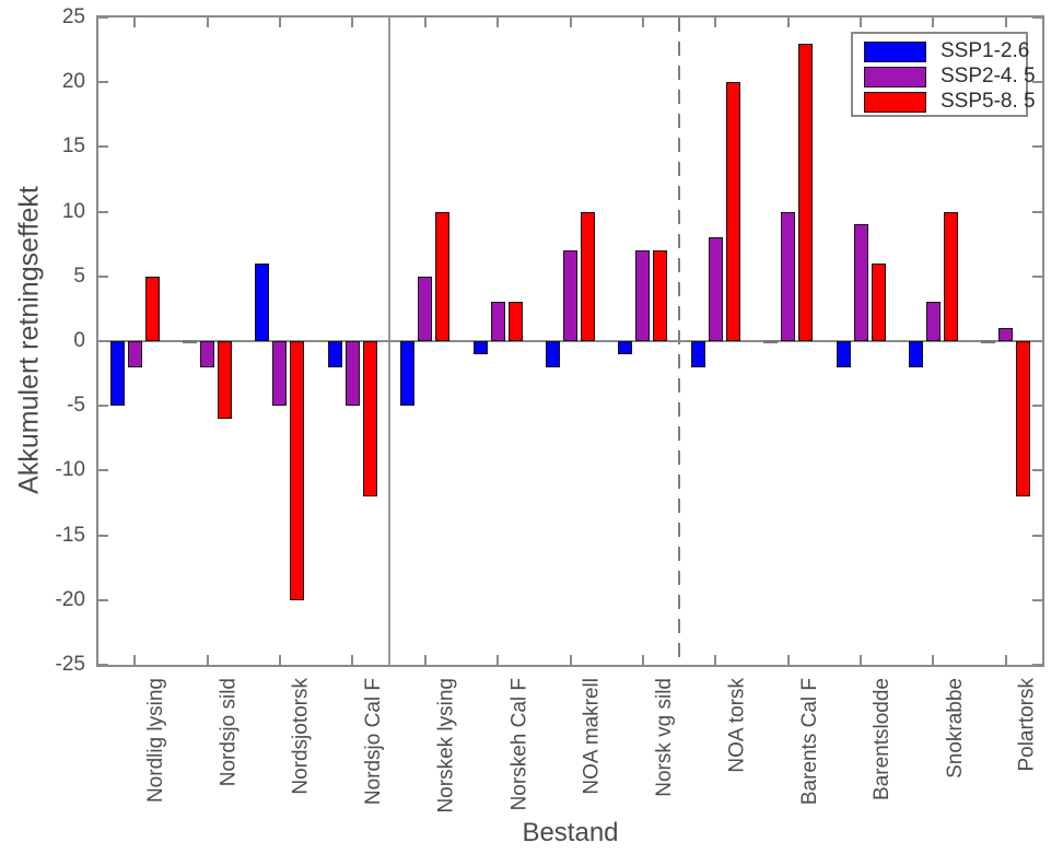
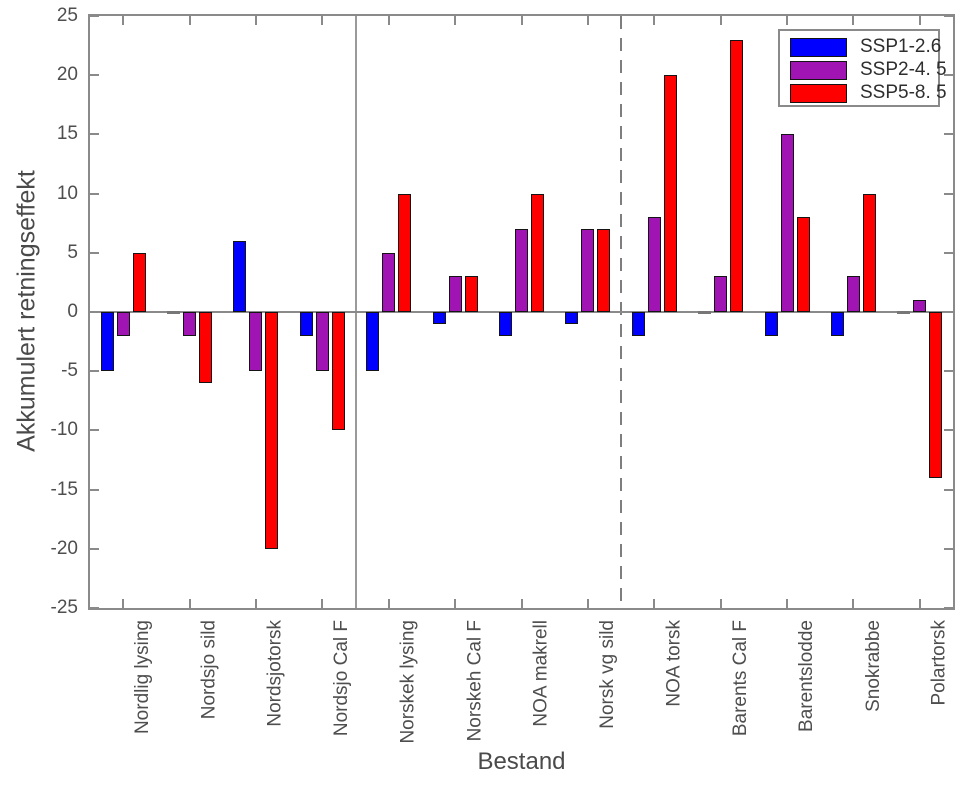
SSP5-8. 5/Nordsjo Cal F: -12 -> -10
SSP2-4. 5/Barents Cal F: 10 -> 3
SSP2-4. 5/Barentslodde: 9 -> 15
SSP5-8. 5/Barentslodde: 6 -> 8
SSP5-8. 5/Polartorsk: -12 -> -14
